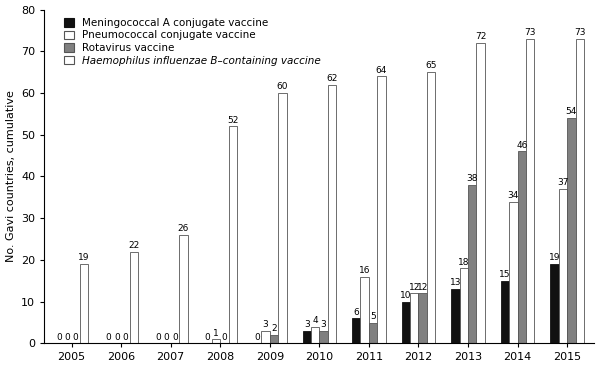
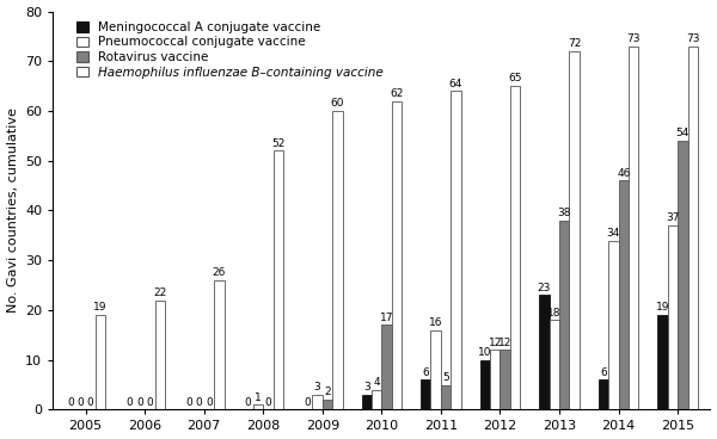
Rotavirus vaccine/2010: 3 -> 17
Meningococcal A conjugate vaccine/2013: 13 -> 23
Meningococcal A conjugate vaccine/2014: 15 -> 6
